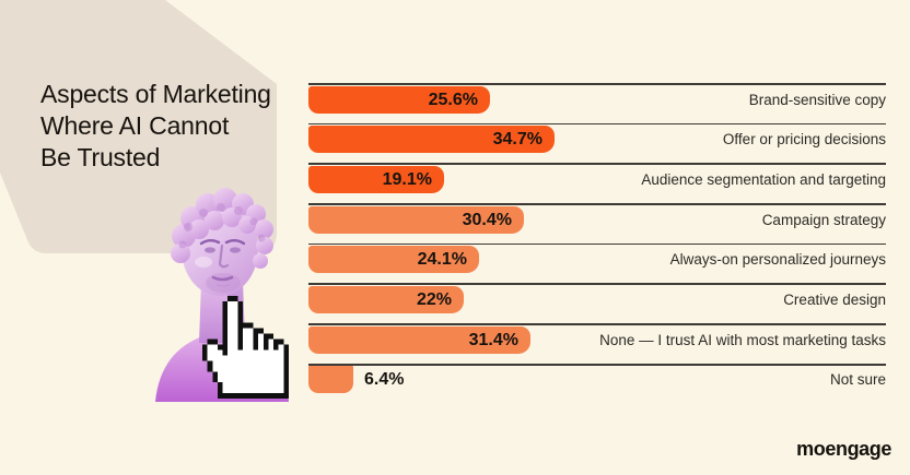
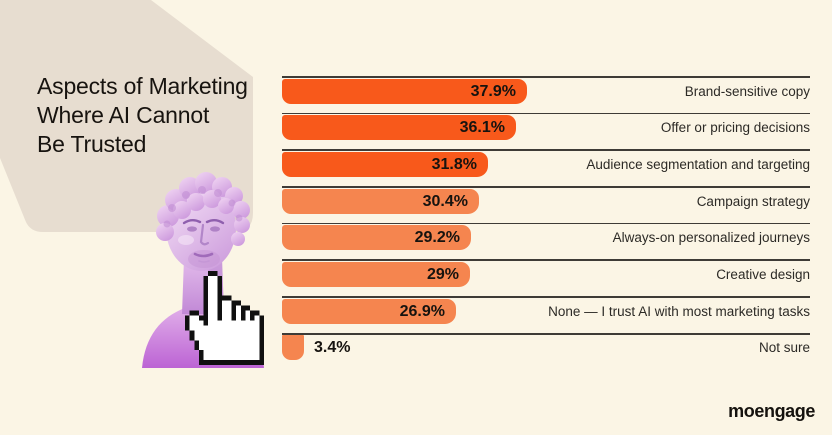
Brand-sensitive copy: 25.6% -> 37.9%
Offer or pricing decisions: 34.7% -> 36.1%
Audience segmentation and targeting: 19.1% -> 31.8%
Always-on personalized journeys: 24.1% -> 29.2%
Creative design: 22% -> 29%
None — I trust AI with most marketing tasks: 31.4% -> 26.9%
Not sure: 6.4% -> 3.4%
